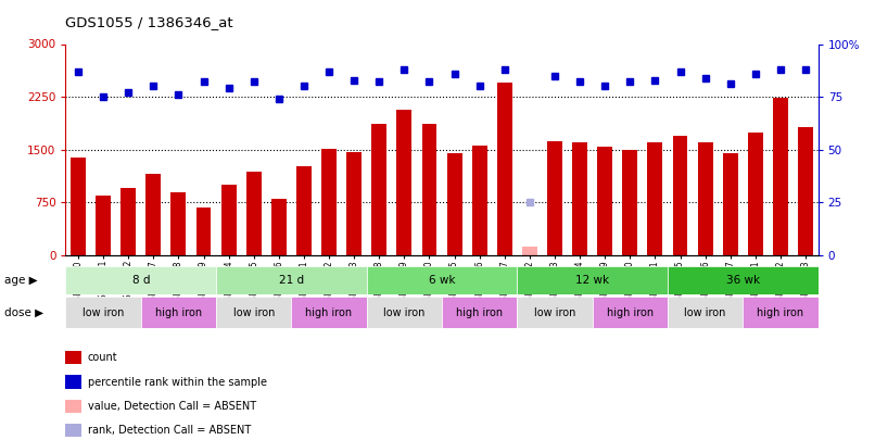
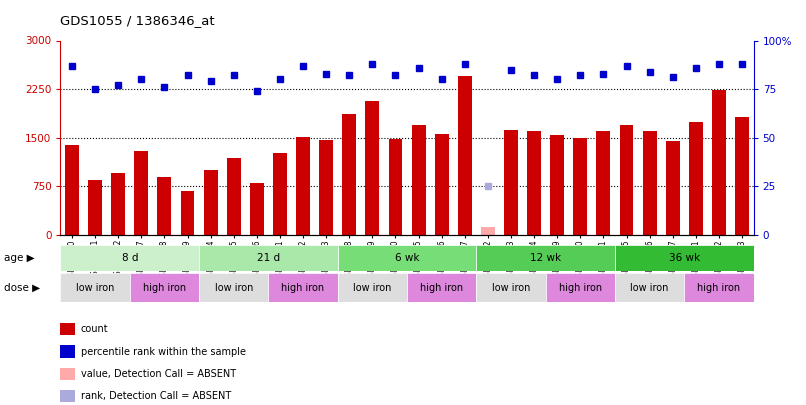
GSM33577: 1150 -> 1300
GSM33570: 1870 -> 1480
GSM33565: 1450 -> 1700
